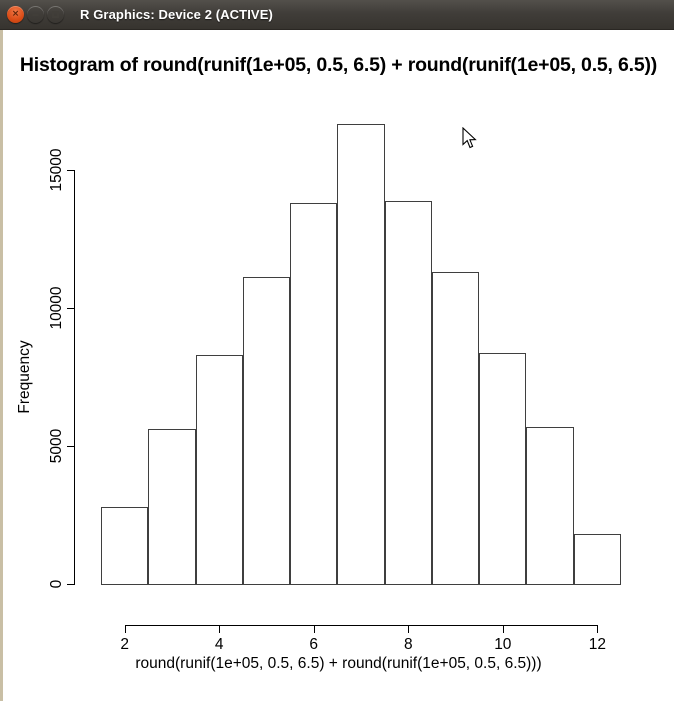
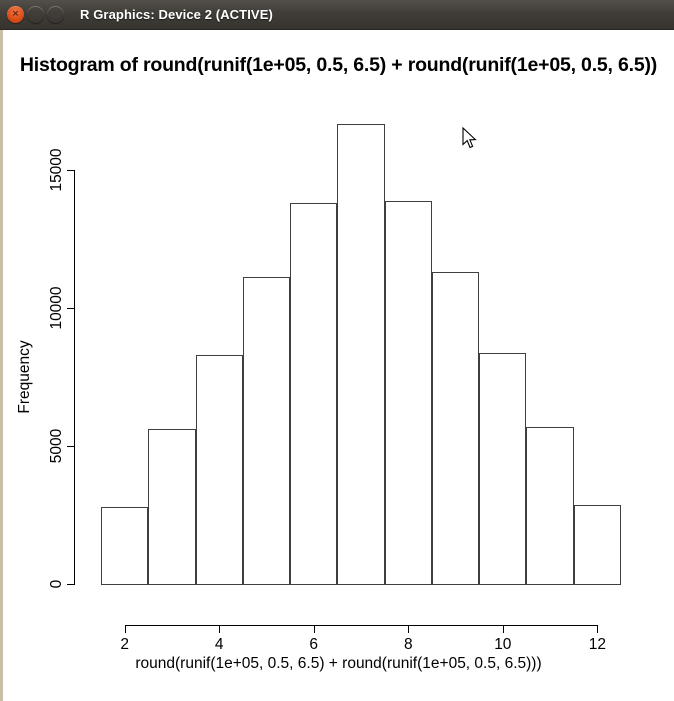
12: 1800 -> 2900
